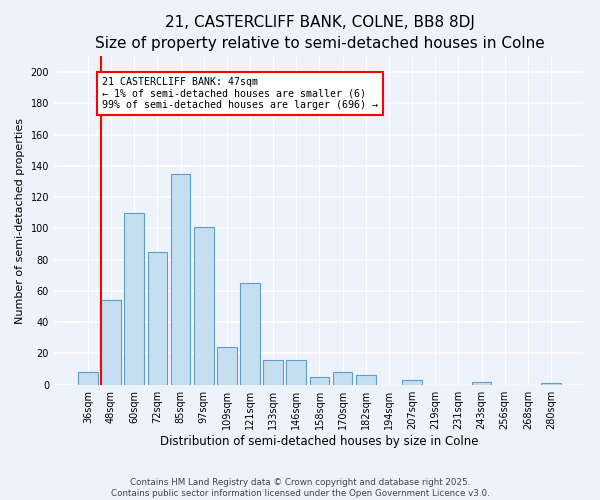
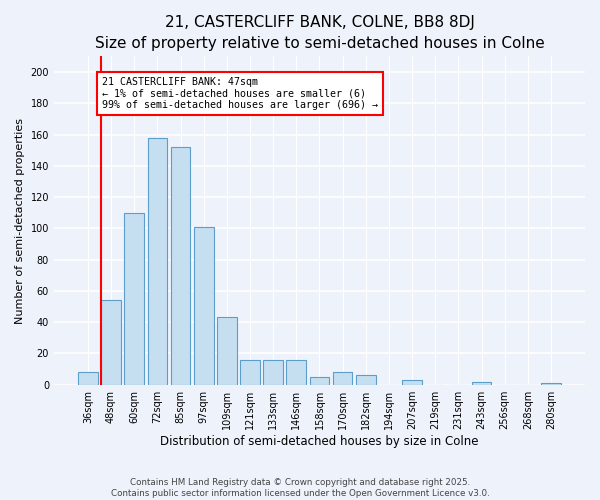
72sqm: 85 -> 158
85sqm: 135 -> 152
109sqm: 24 -> 43
121sqm: 65 -> 16
